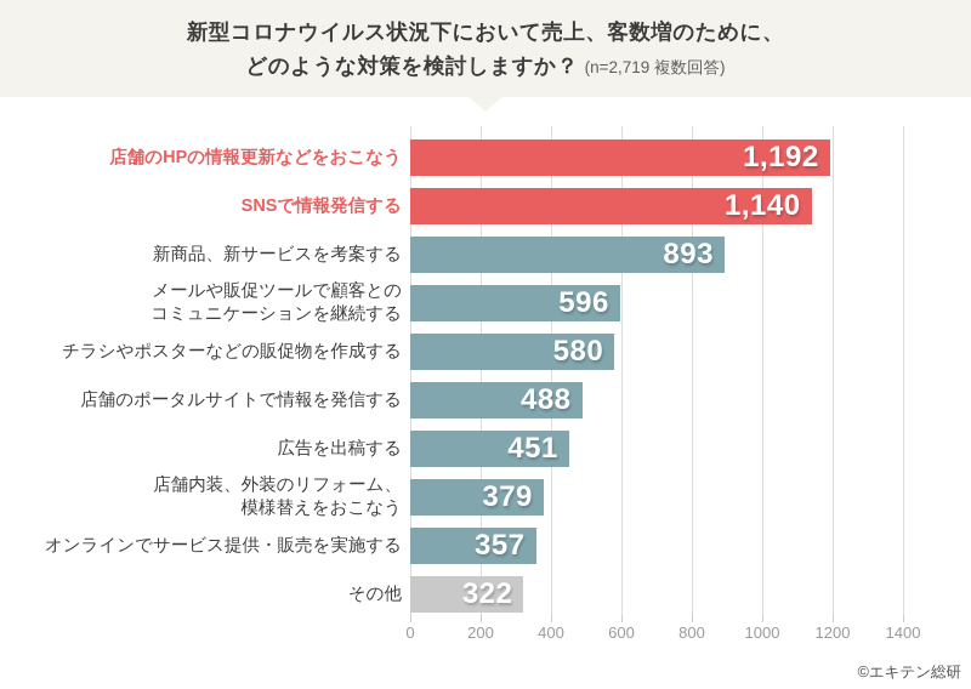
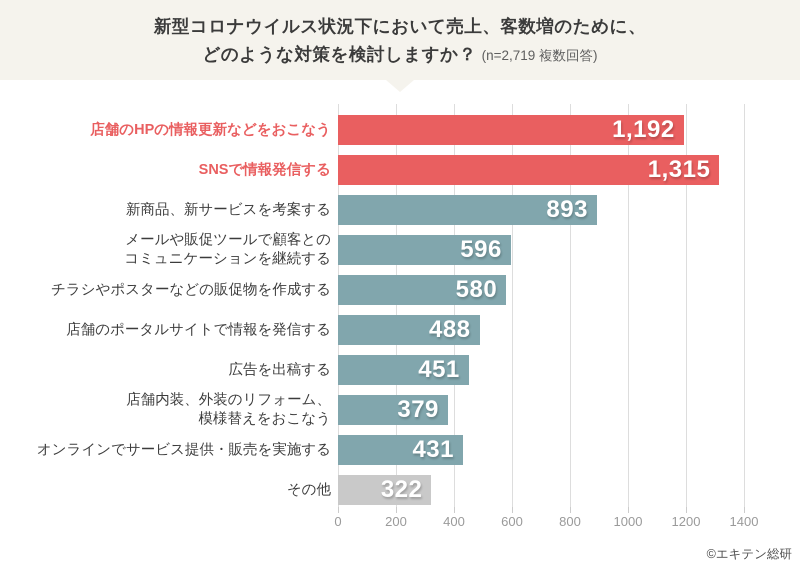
SNSで情報発信する: 1,140 -> 1,315
オンラインでサービス提供・販売を実施する: 357 -> 431
